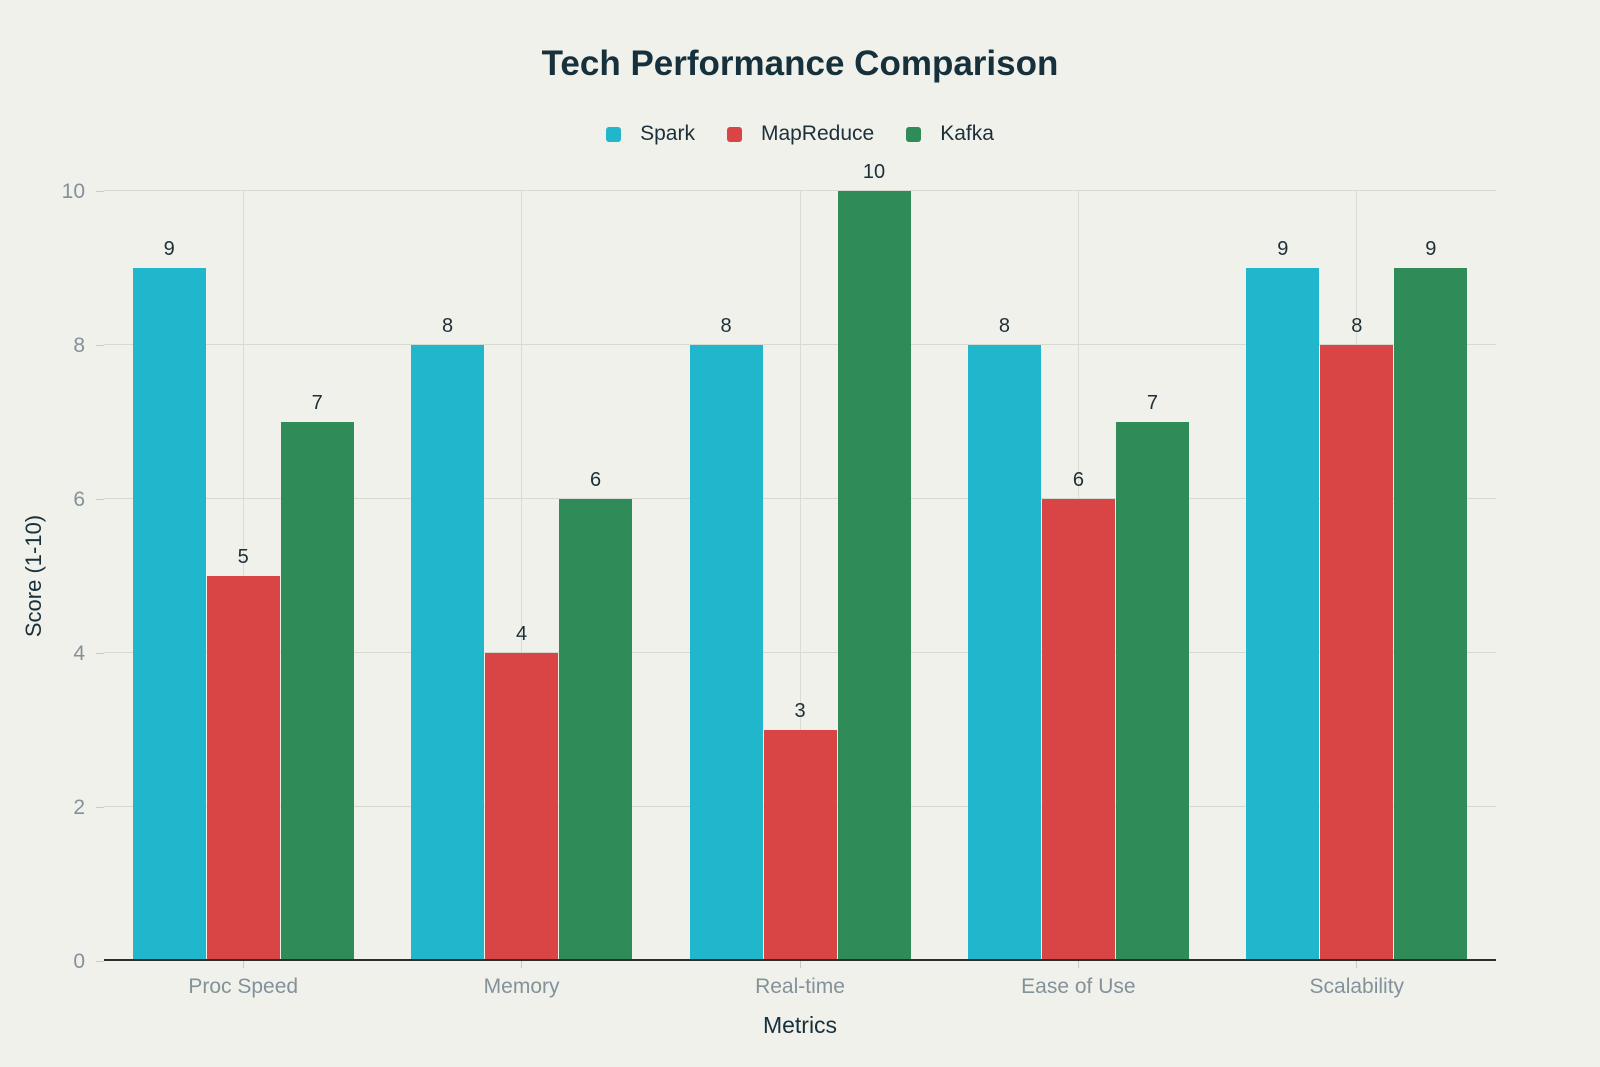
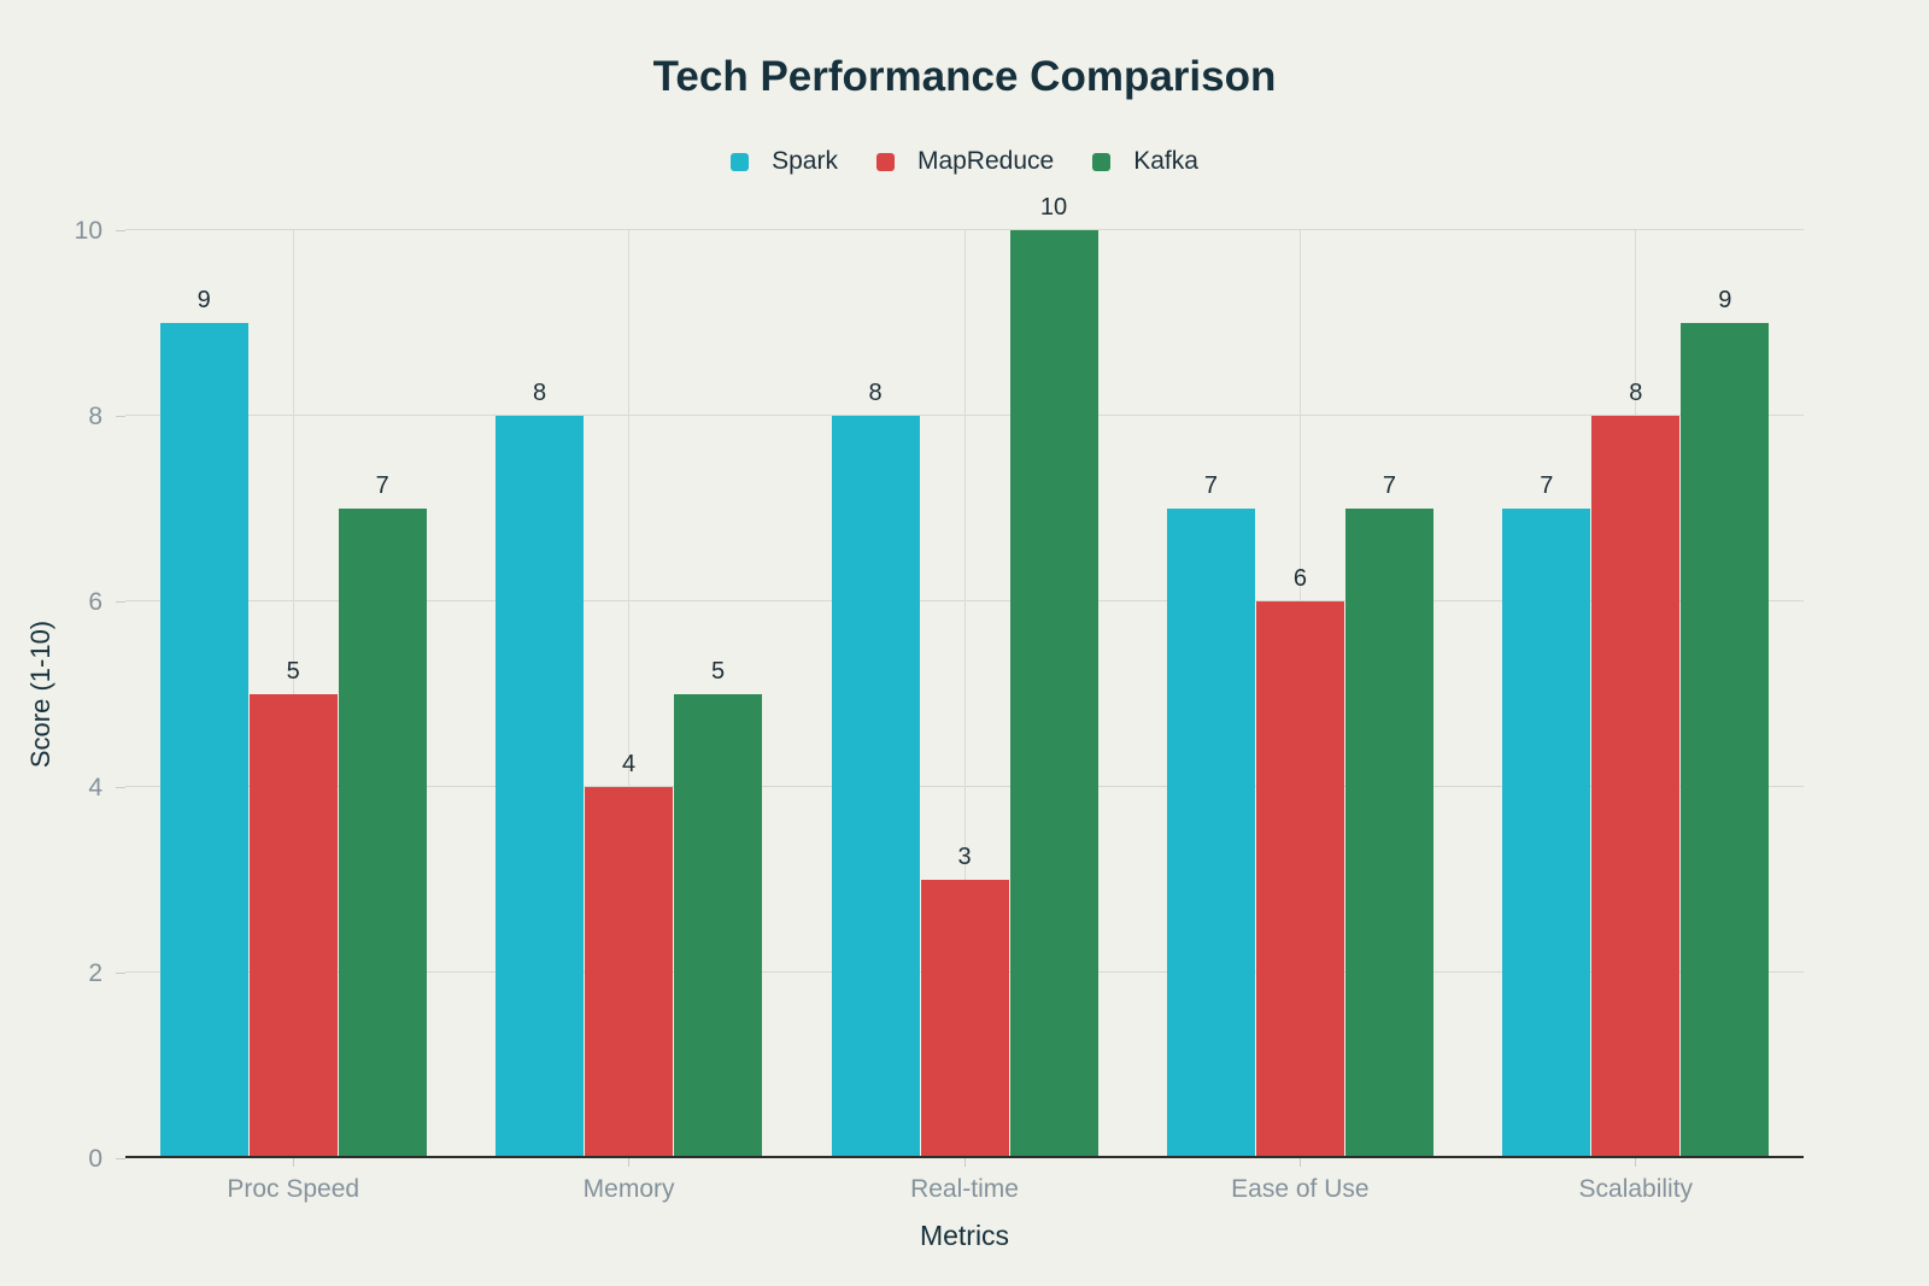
Kafka/Memory: 6 -> 5
Spark/Ease of Use: 8 -> 7
Spark/Scalability: 9 -> 7
